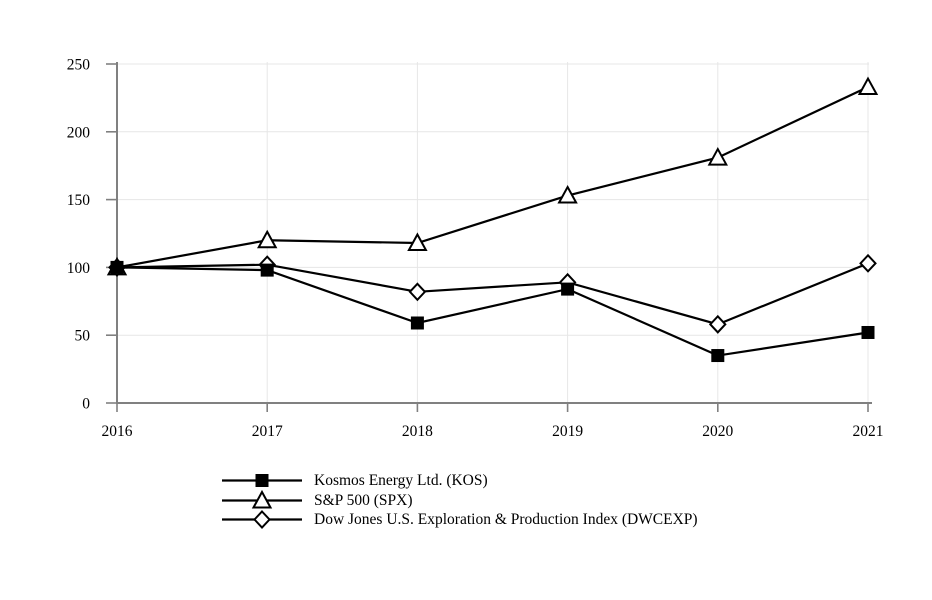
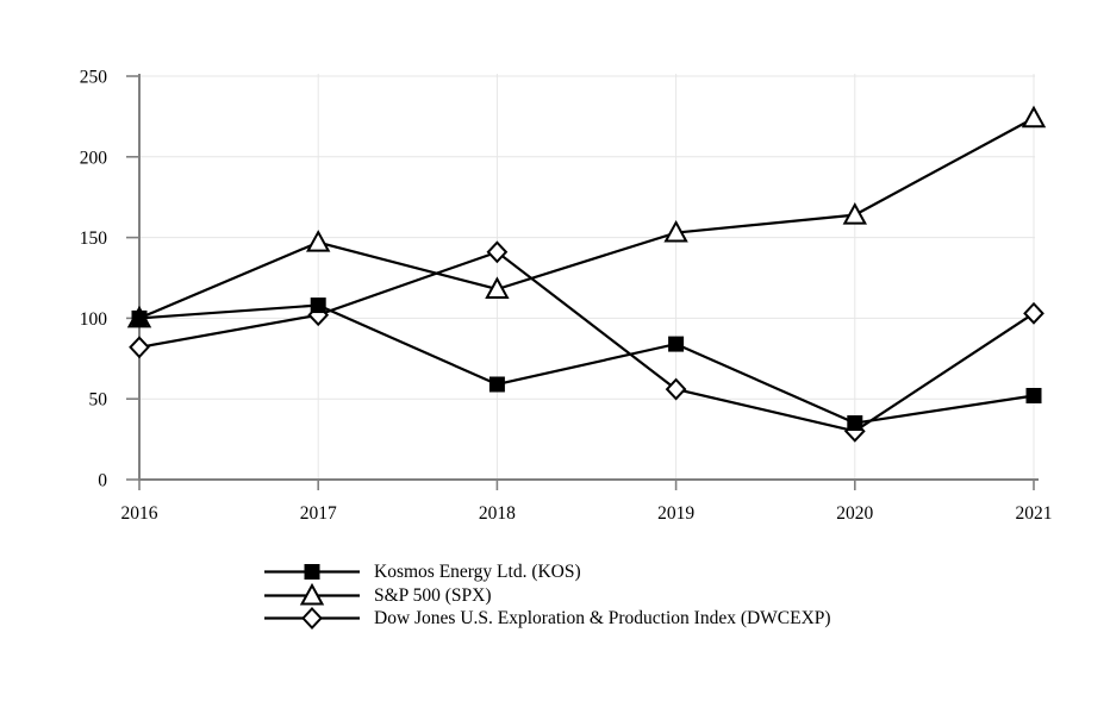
Dow Jones U.S. Exploration & Production Index (DWCEXP)/2016: 100 -> 82
Kosmos Energy Ltd. (KOS)/2017: 98 -> 108
S&P 500 (SPX)/2017: 120 -> 147
Dow Jones U.S. Exploration & Production Index (DWCEXP)/2018: 82 -> 141
Dow Jones U.S. Exploration & Production Index (DWCEXP)/2019: 89 -> 56
S&P 500 (SPX)/2020: 181 -> 164
Dow Jones U.S. Exploration & Production Index (DWCEXP)/2020: 58 -> 30
S&P 500 (SPX)/2021: 233 -> 224
